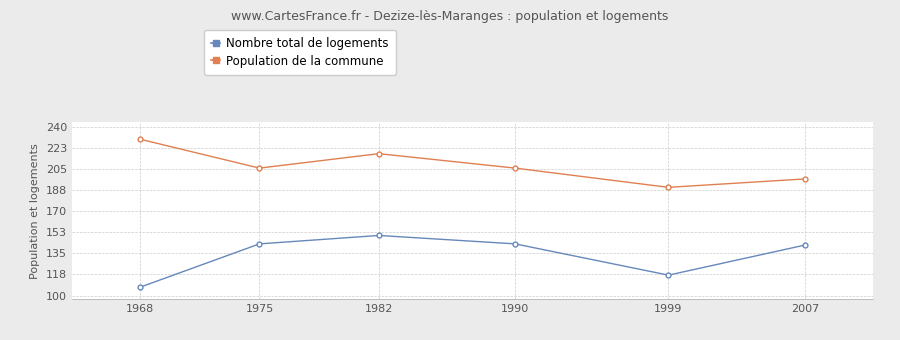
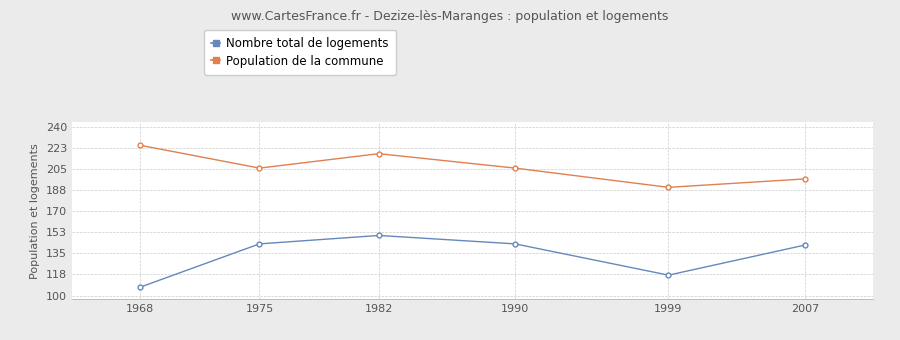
Population de la commune/1968: 230 -> 225
